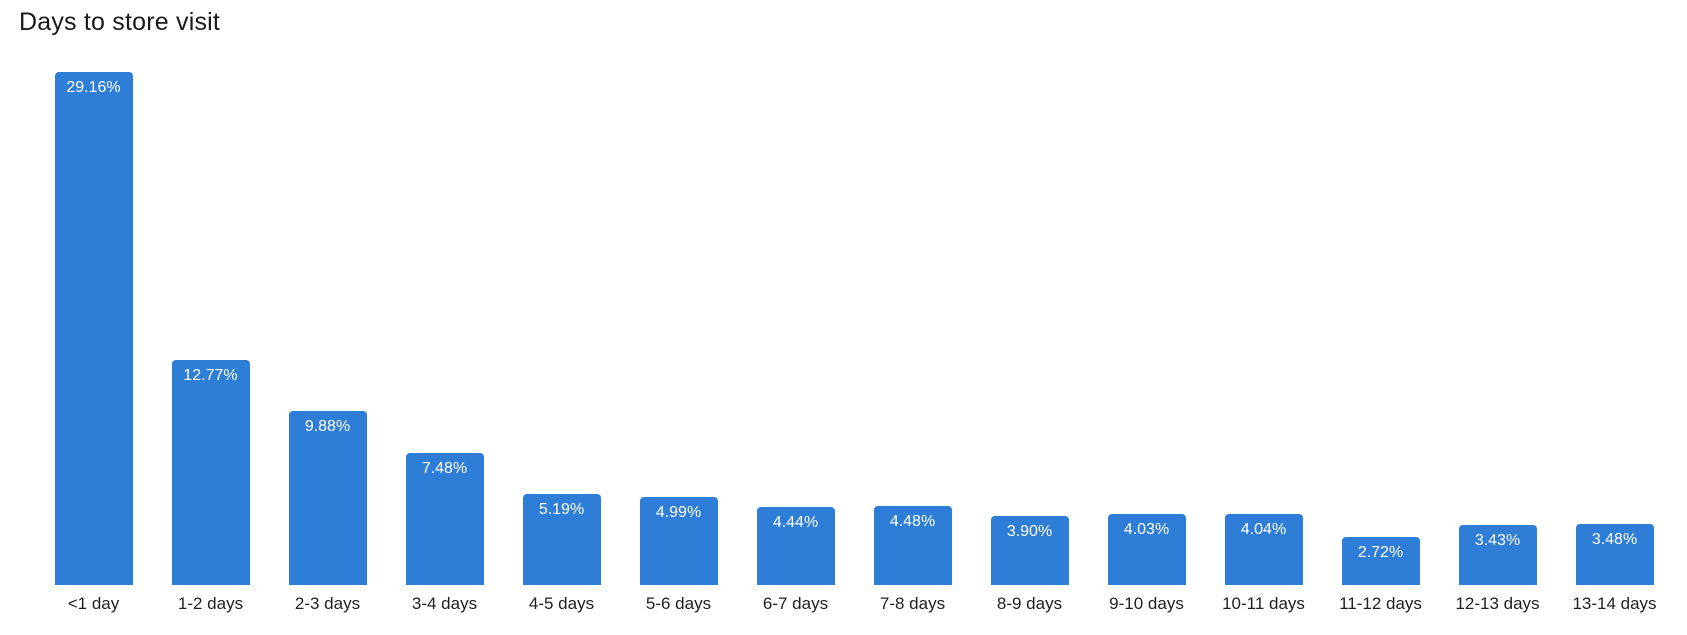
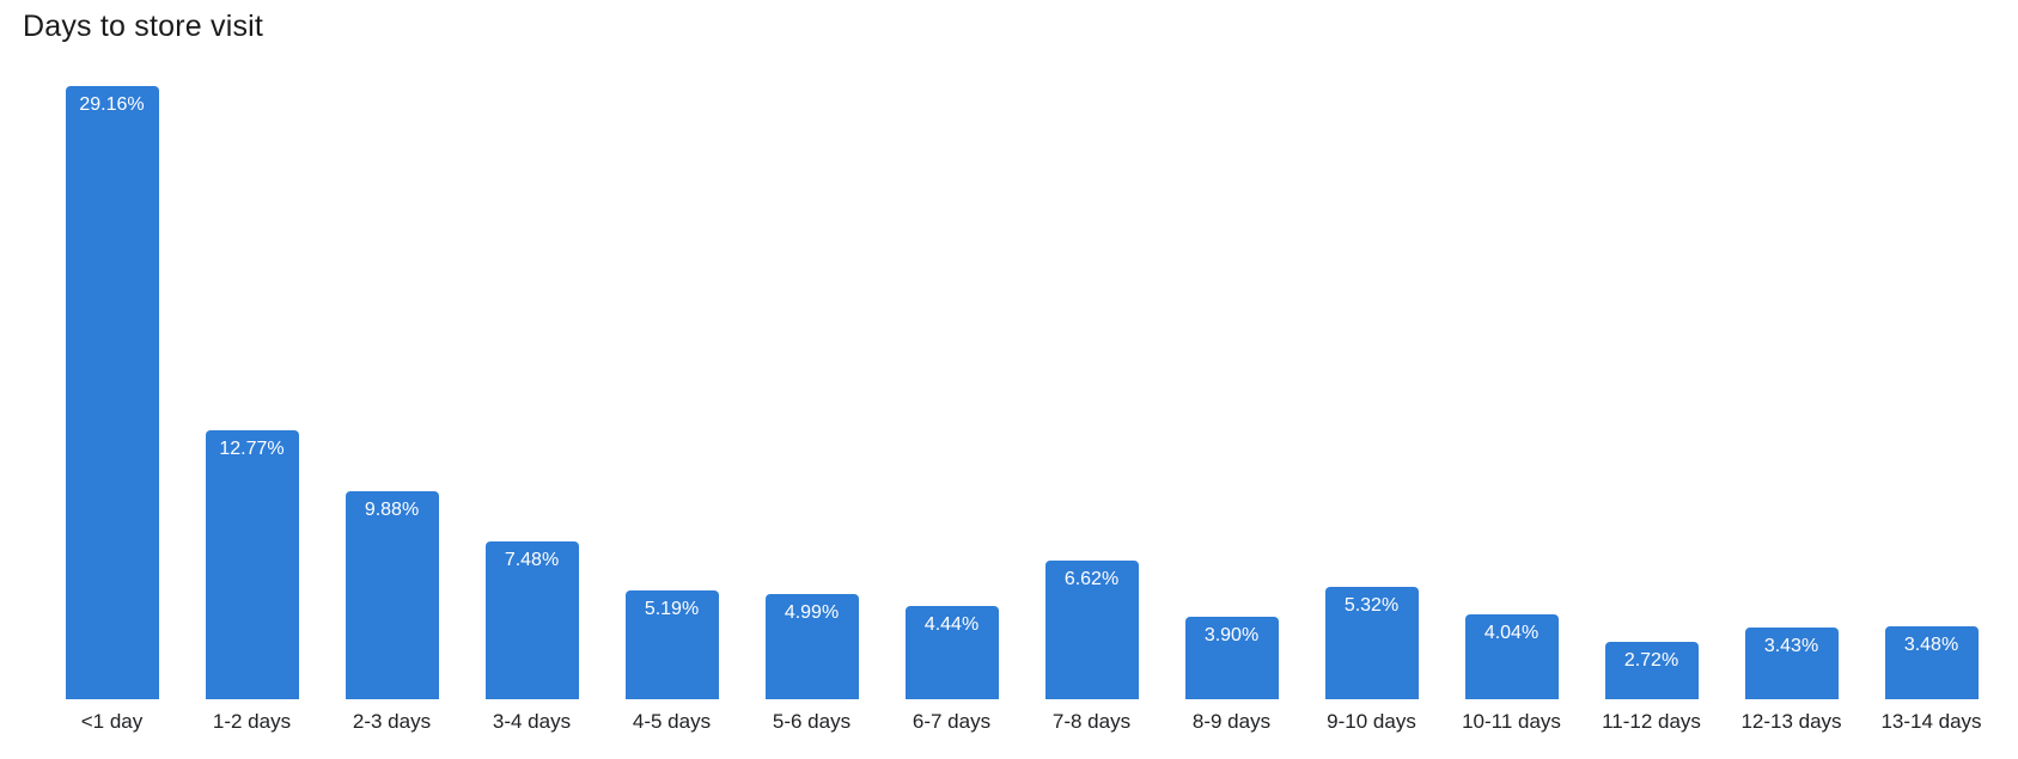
7-8 days: 4.48% -> 6.62%
9-10 days: 4.03% -> 5.32%
